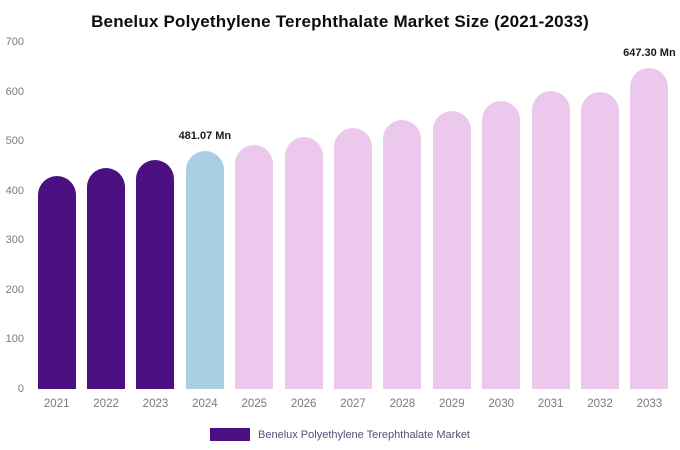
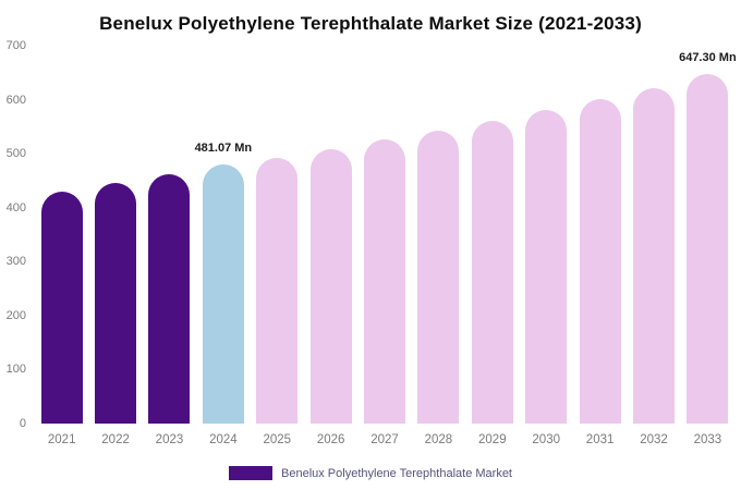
2032: 600 -> 620
